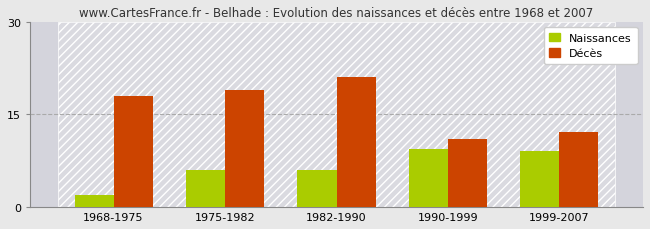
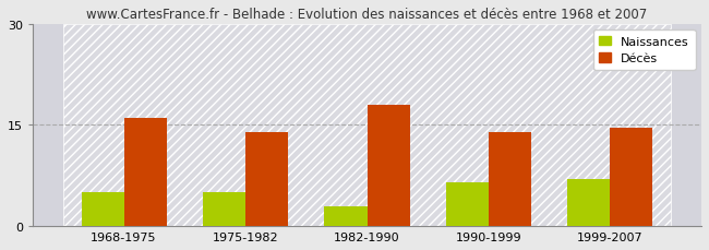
Naissances/1968-1975: 2.0 -> 5.0
Décès/1968-1975: 18.0 -> 16.0
Naissances/1975-1982: 6.0 -> 5.0
Décès/1975-1982: 19.0 -> 14.0
Naissances/1982-1990: 6.0 -> 3.0
Décès/1982-1990: 21.0 -> 18.0
Naissances/1990-1999: 9.4 -> 6.5
Décès/1990-1999: 11.0 -> 14.0
Naissances/1999-2007: 9.0 -> 7.0
Décès/1999-2007: 12.2 -> 14.5
